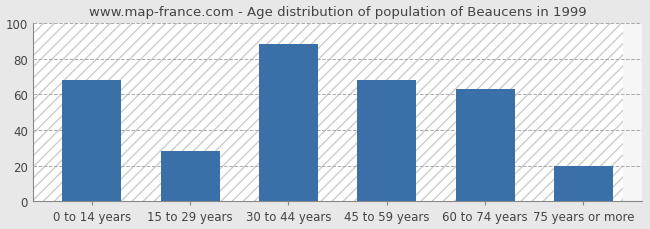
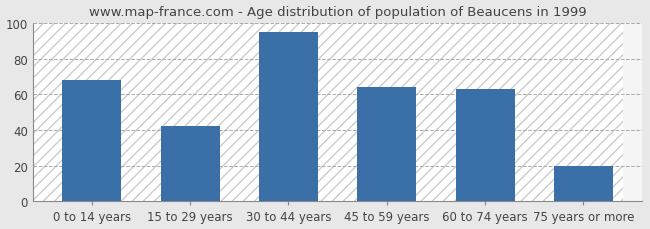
15 to 29 years: 28 -> 42
30 to 44 years: 88 -> 95
45 to 59 years: 68 -> 64
